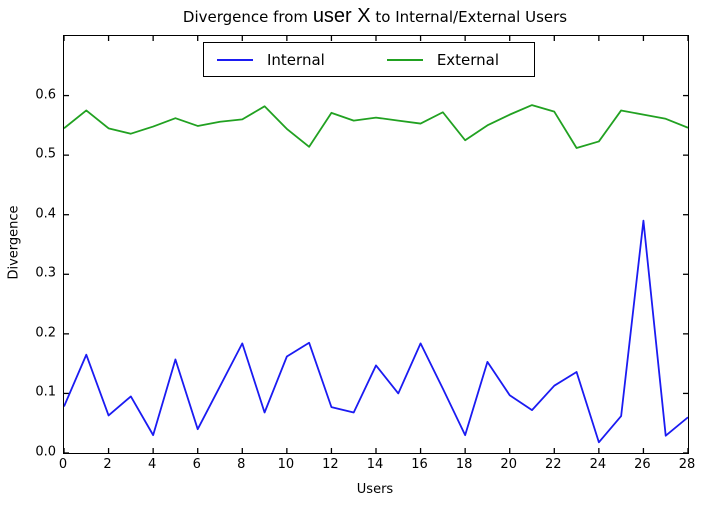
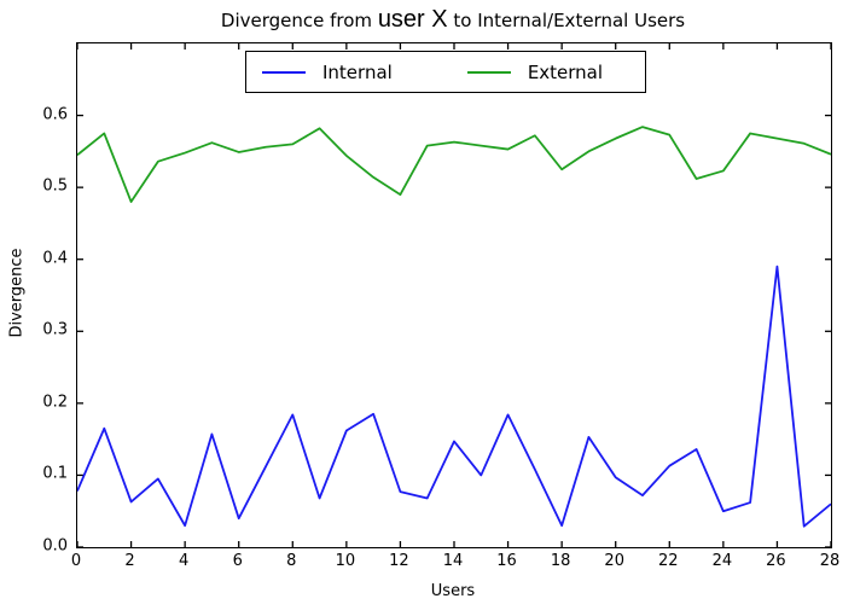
External/2: 0.55 -> 0.48
External/12: 0.57 -> 0.49
Internal/24: 0.02 -> 0.05
